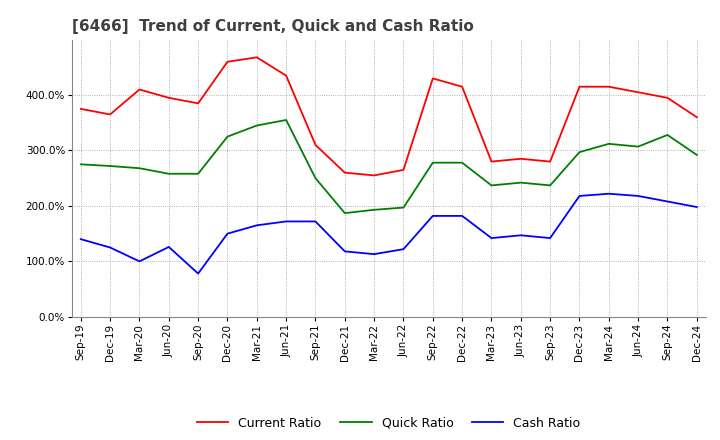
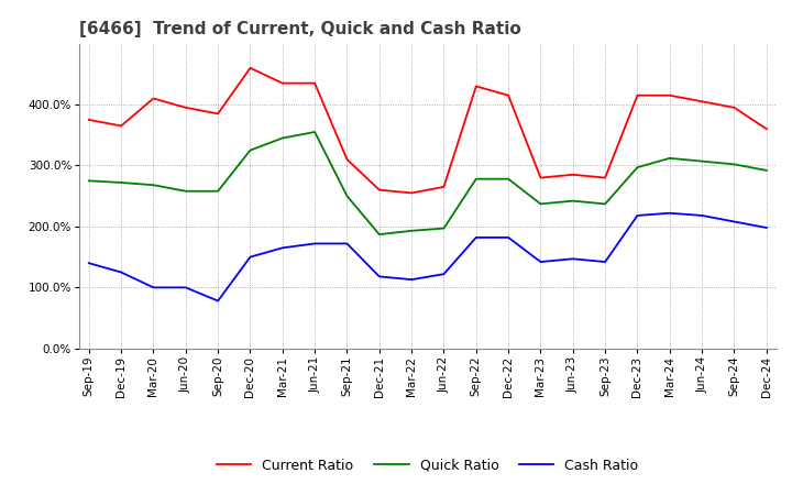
Cash Ratio/Jun-20: 126% -> 100%
Current Ratio/Mar-21: 468% -> 435%
Quick Ratio/Sep-24: 328% -> 302%
